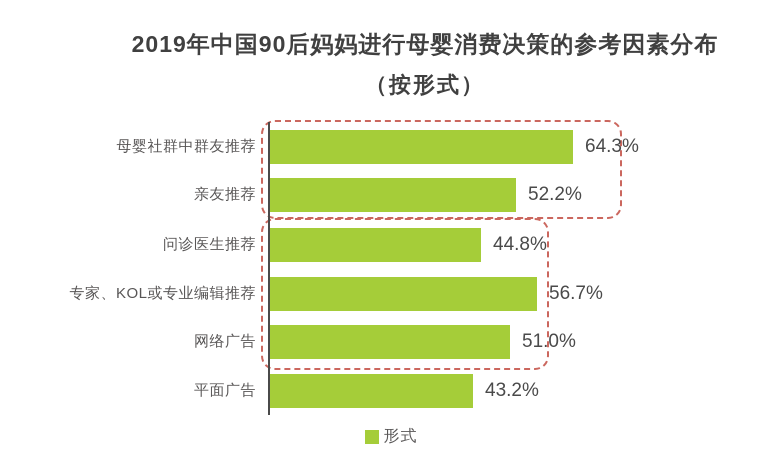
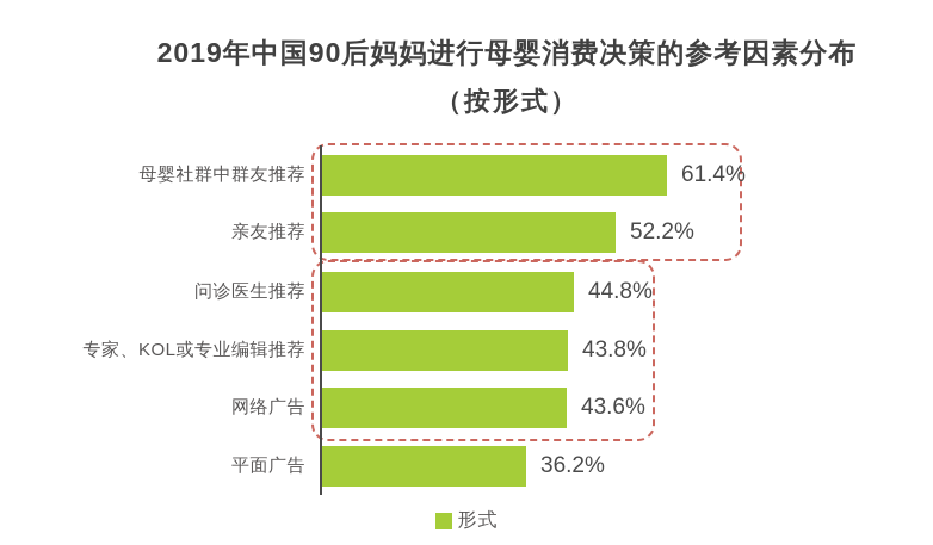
母婴社群中群友推荐: 64.3% -> 61.4%
专家、KOL或专业编辑推荐: 56.7% -> 43.8%
网络广告: 51.0% -> 43.6%
平面广告: 43.2% -> 36.2%
